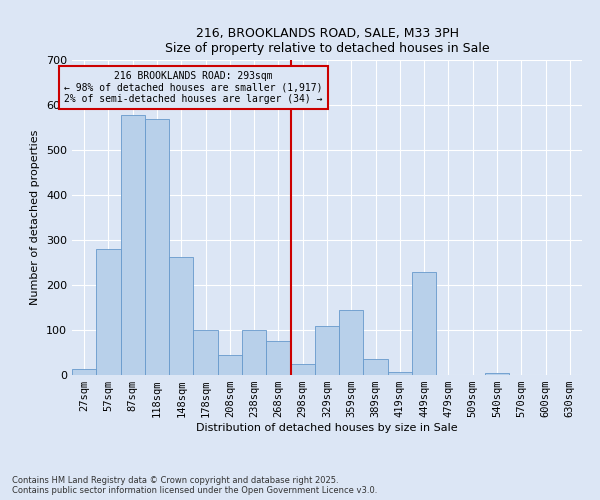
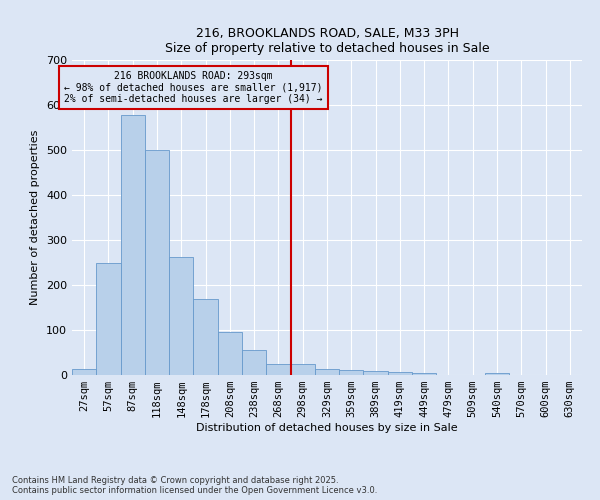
57sqm: 280 -> 248
118sqm: 570 -> 500
178sqm: 100 -> 170
208sqm: 45 -> 95
238sqm: 100 -> 55
268sqm: 75 -> 25
329sqm: 110 -> 13
359sqm: 145 -> 12
389sqm: 35 -> 10
449sqm: 230 -> 5
